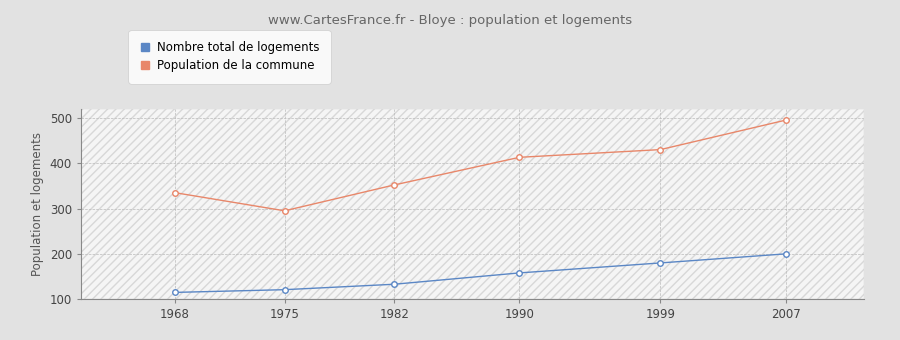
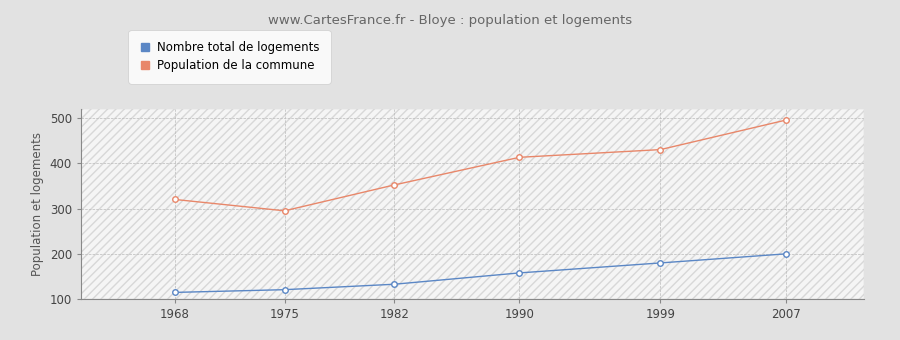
Population de la commune/1968: 335 -> 320
